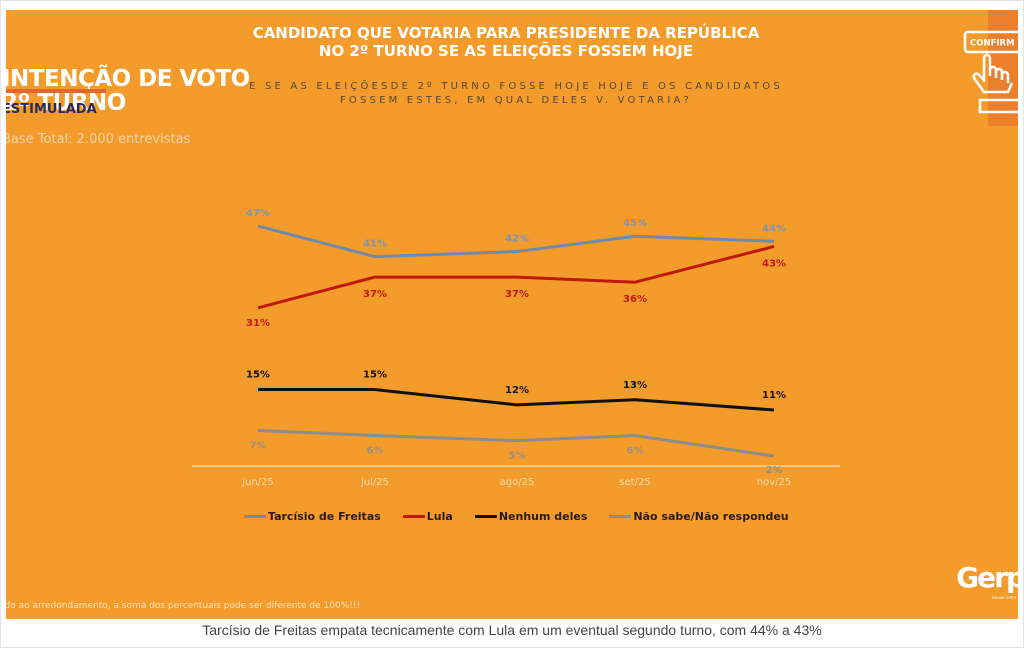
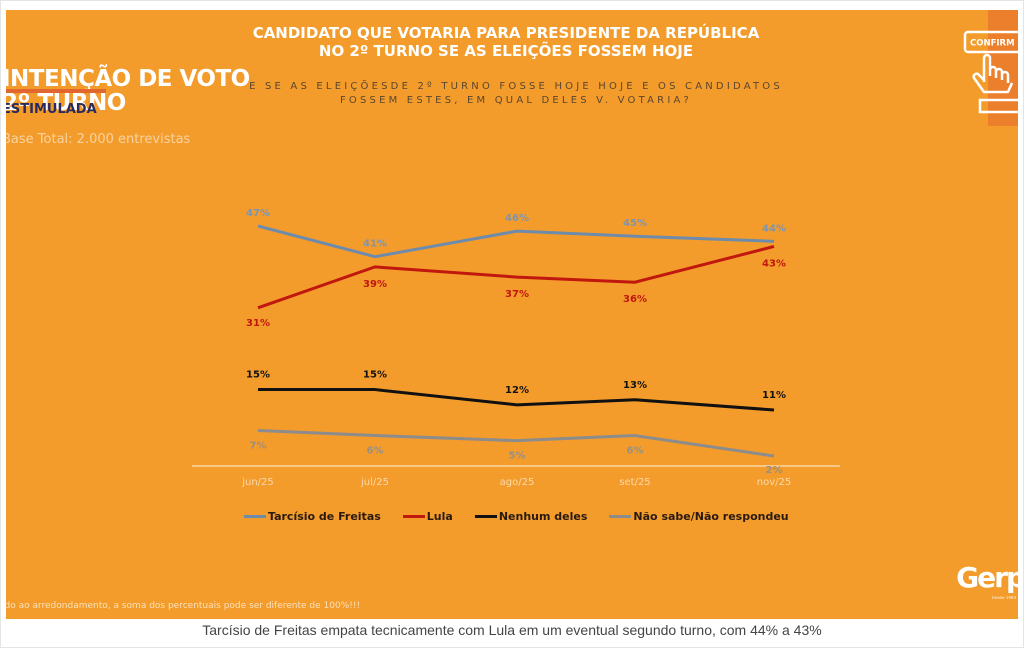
Lula/jul/25: 37% -> 39%
Tarcísio de Freitas/ago/25: 42% -> 46%
